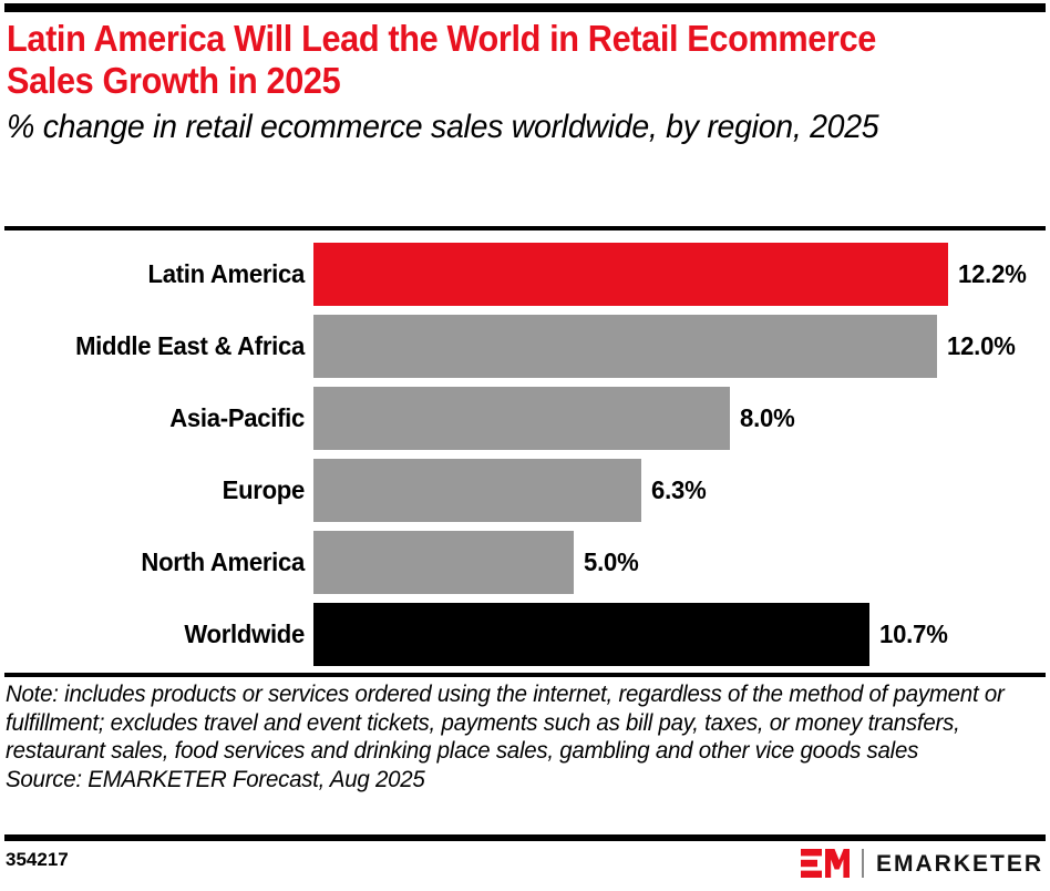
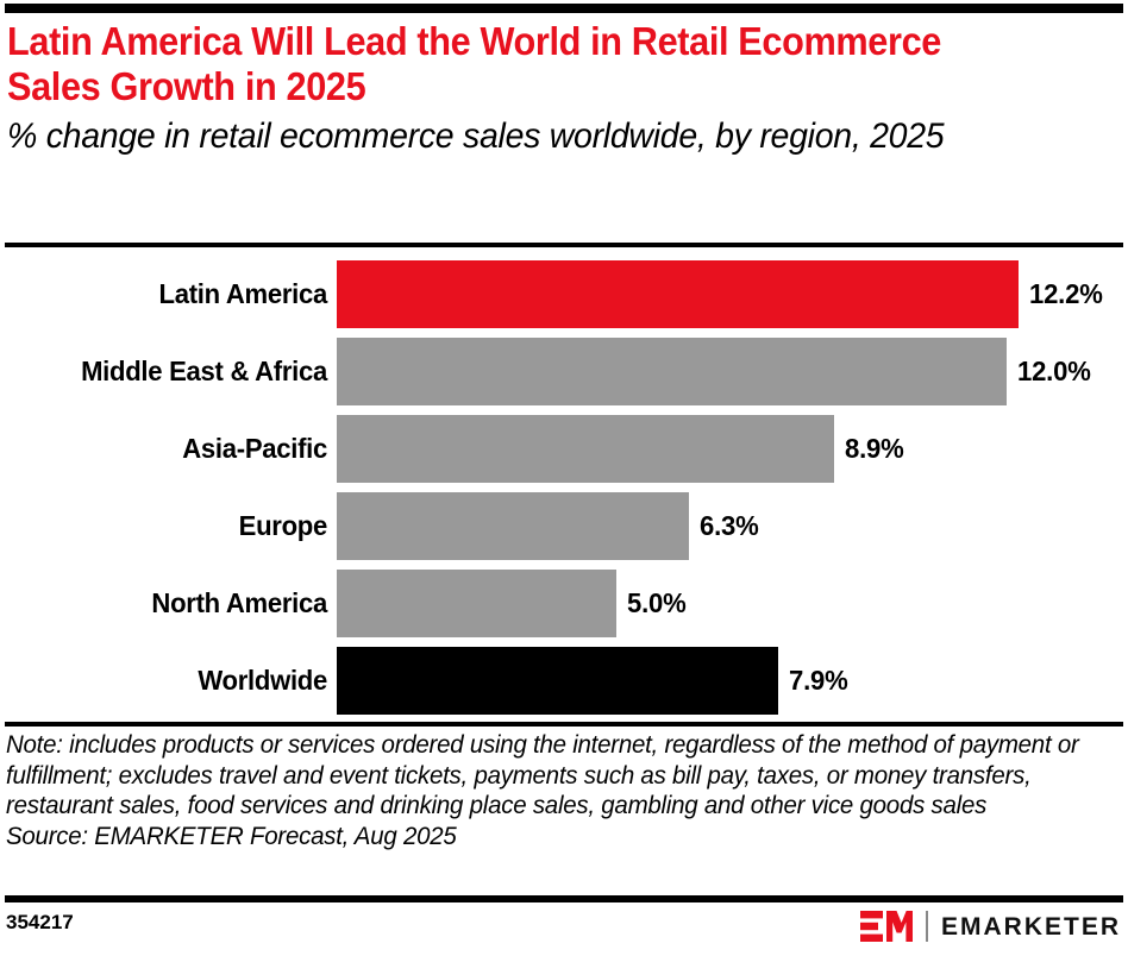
Asia-Pacific: 8.0% -> 8.9%
Worldwide: 10.7% -> 7.9%
